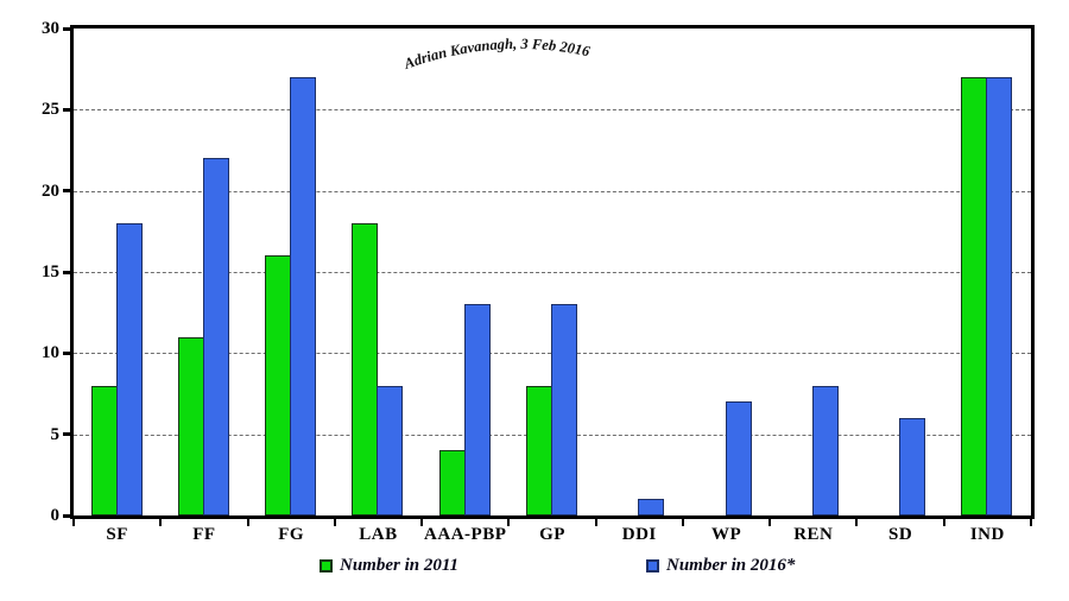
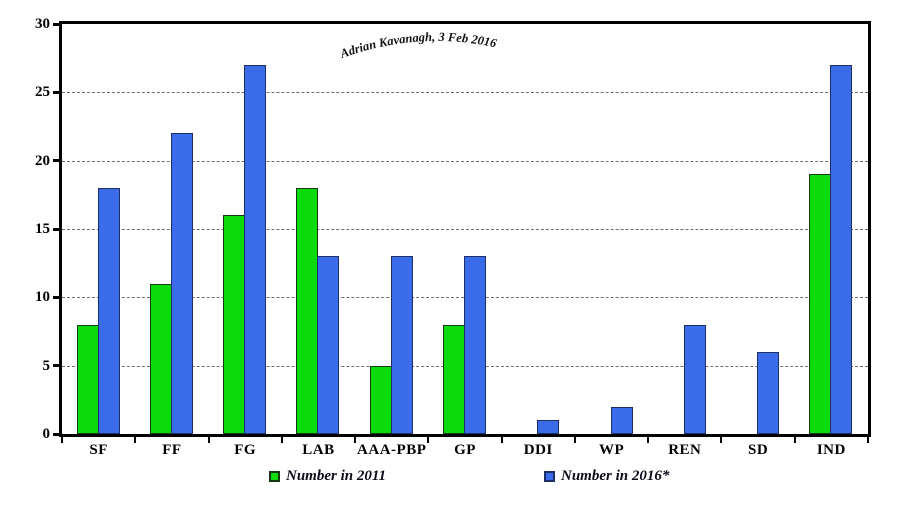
Number in 2016*/LAB: 8 -> 13
Number in 2011/AAA-PBP: 4 -> 5
Number in 2016*/WP: 7 -> 2
Number in 2011/IND: 27 -> 19
